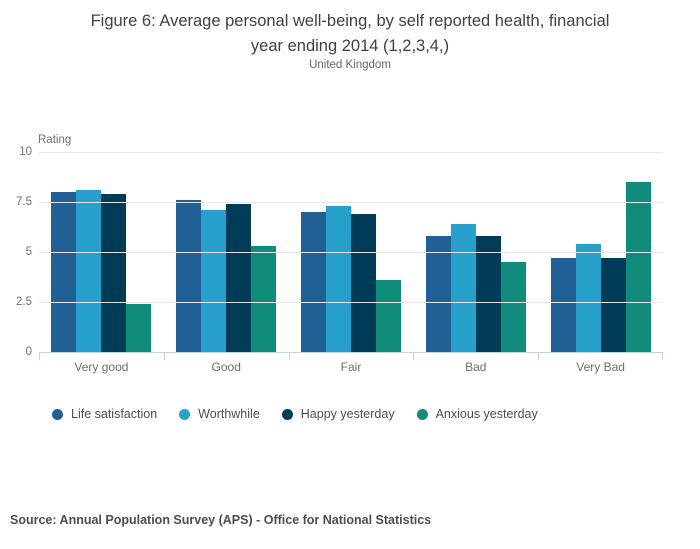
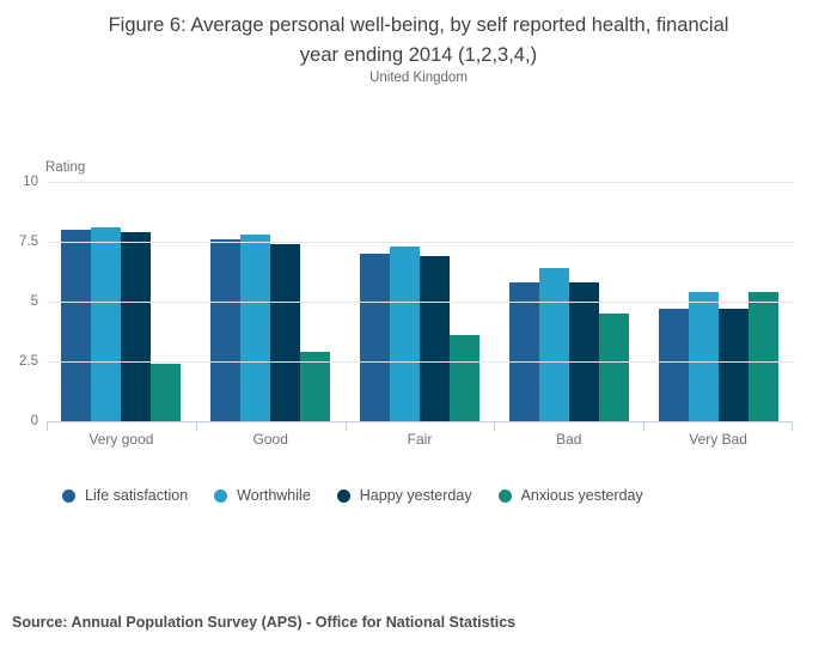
Worthwhile/Good: 7.1 -> 7.8
Anxious yesterday/Good: 5.3 -> 2.9
Anxious yesterday/Very Bad: 8.5 -> 5.4
